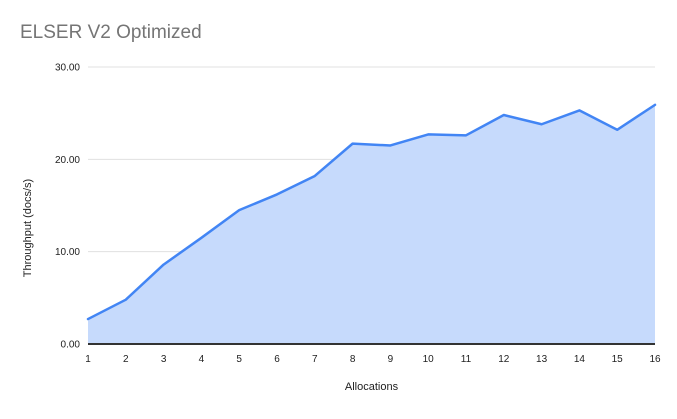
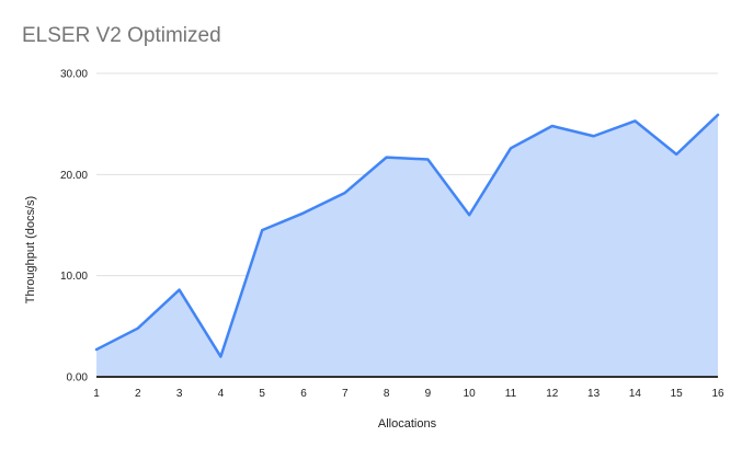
4: 12 -> 2
10: 23 -> 16
15: 23 -> 22
